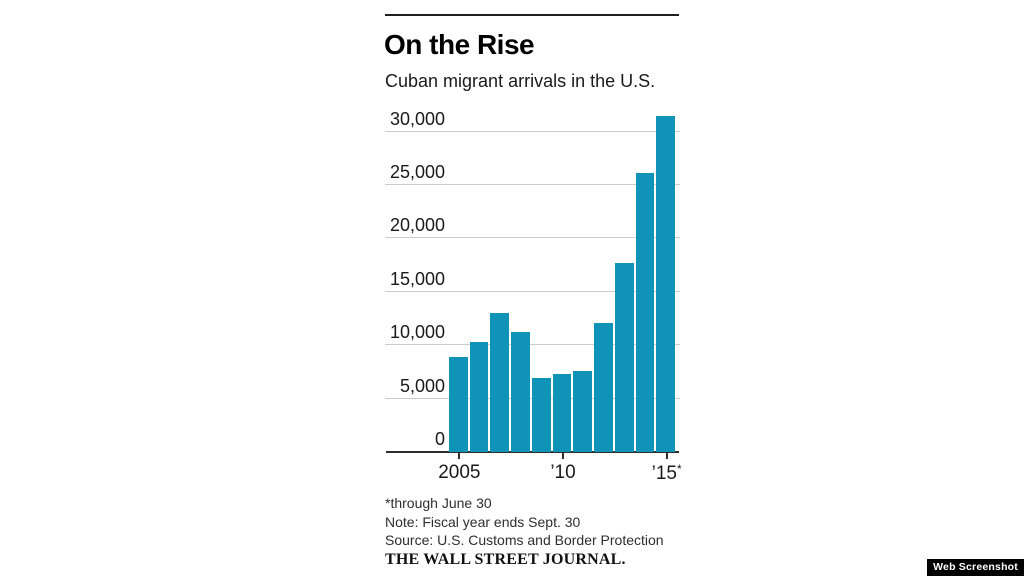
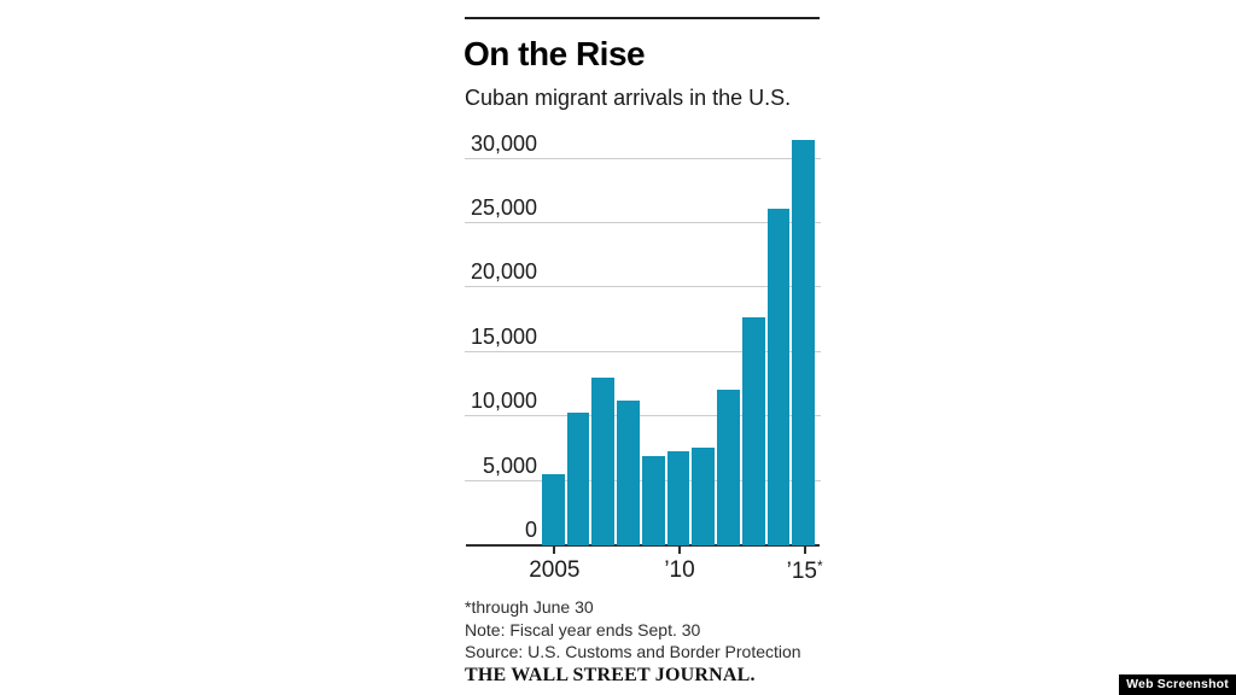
2005: 8900 -> 5500
